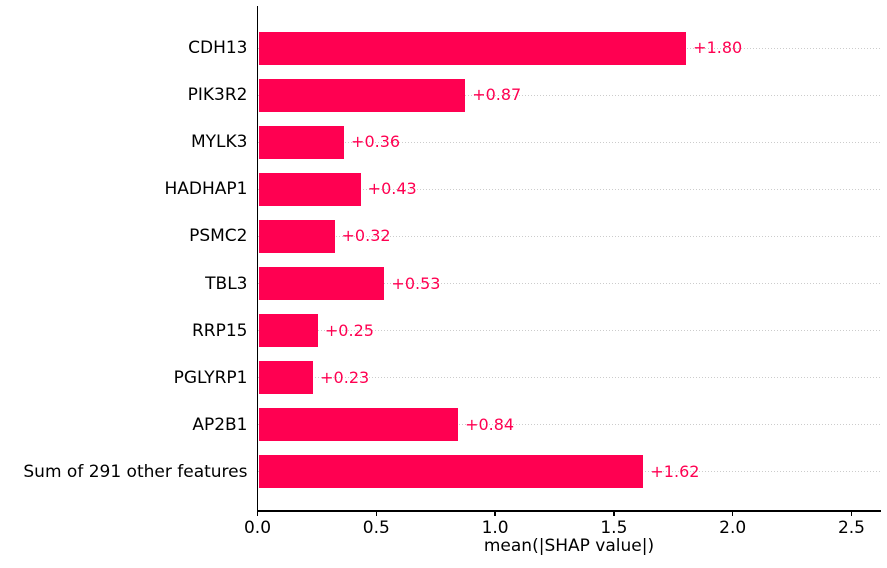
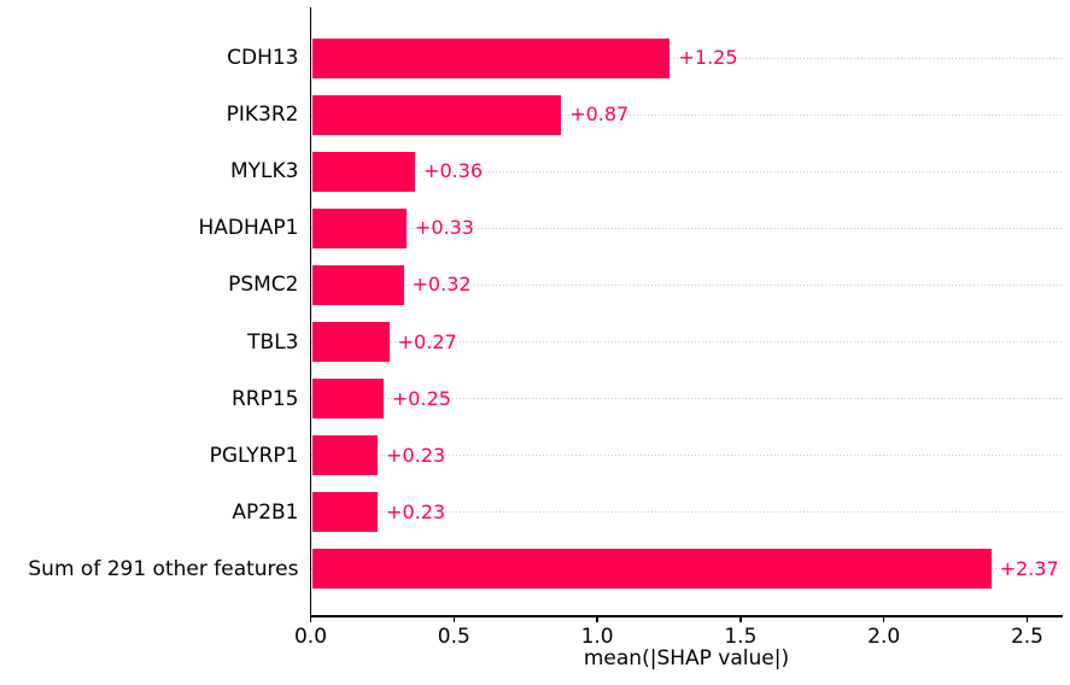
CDH13: +1.80 -> +1.25
HADHAP1: +0.43 -> +0.33
TBL3: +0.53 -> +0.27
AP2B1: +0.84 -> +0.23
Sum of 291 other features: +1.62 -> +2.37
